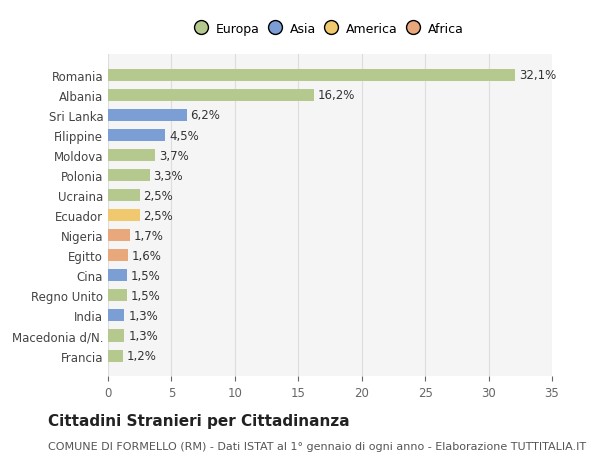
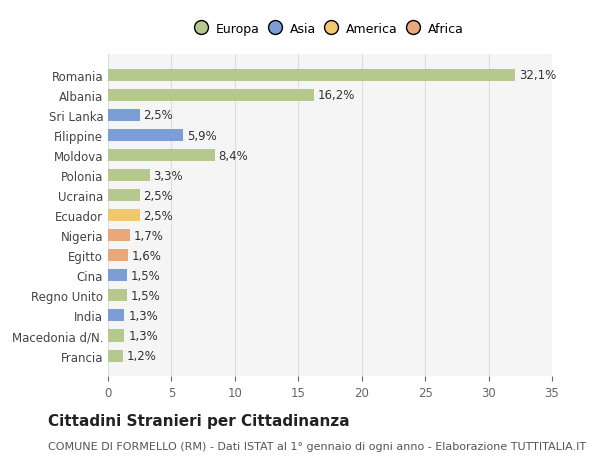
Sri Lanka: 6,2% -> 2,5%
Filippine: 4,5% -> 5,9%
Moldova: 3,7% -> 8,4%
